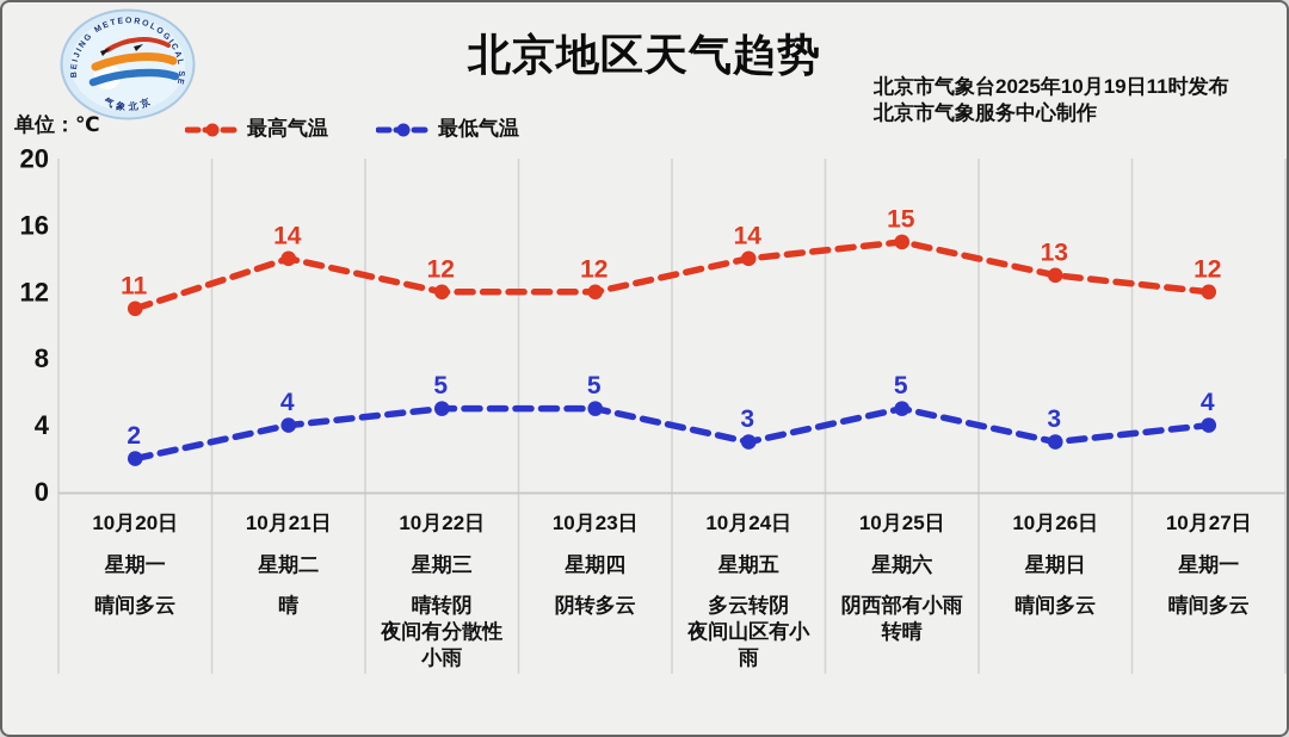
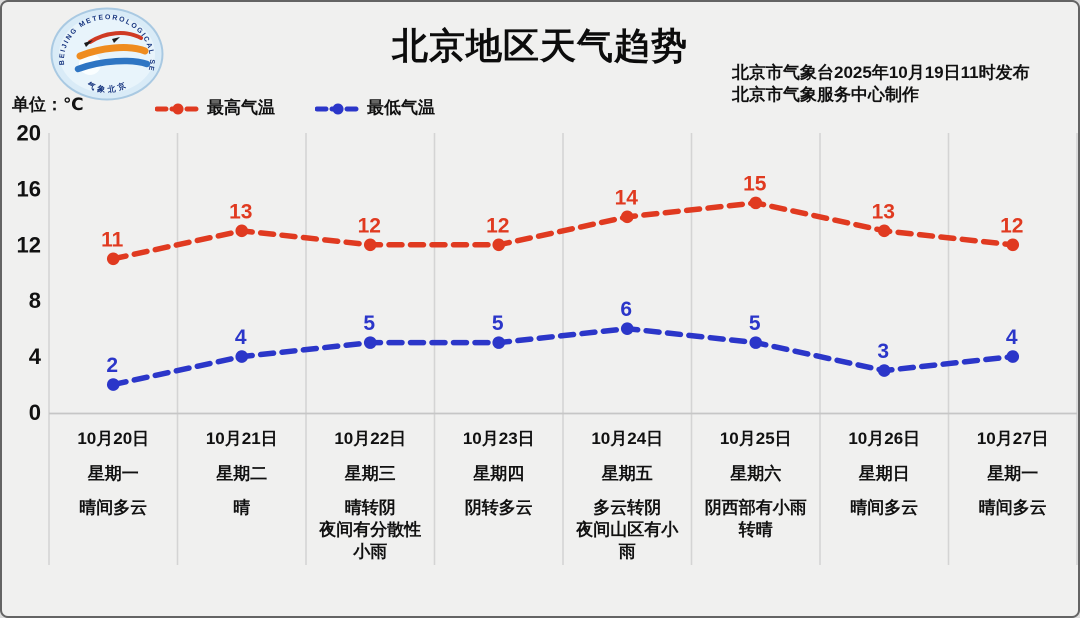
最高气温/10月21日: 14 -> 13
最低气温/10月24日: 3 -> 6
